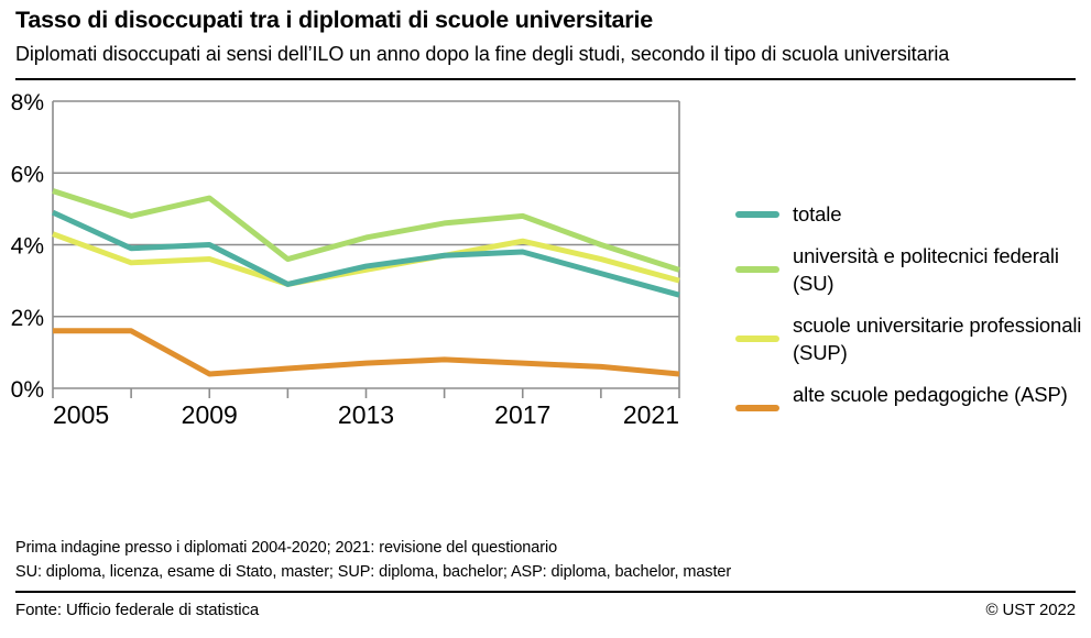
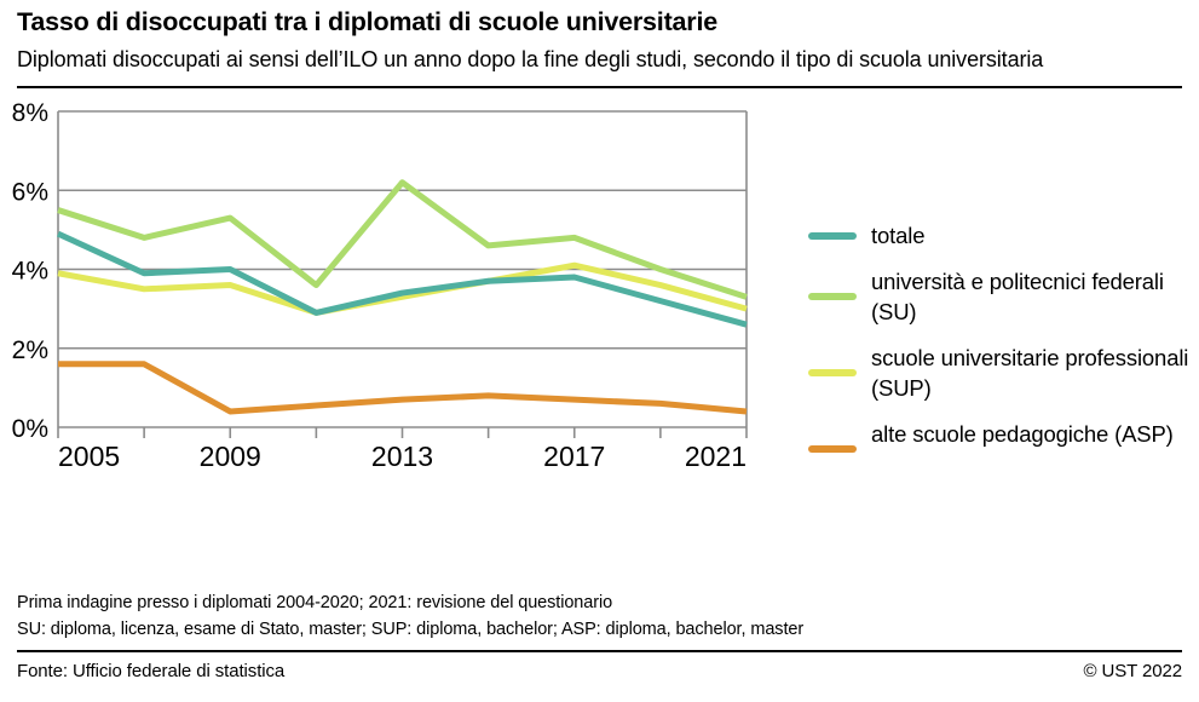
scuole universitarie professionali (SUP)/2005: 4.3% -> 3.9%
università e politecnici federali (SU)/2013: 4.2% -> 6.2%
